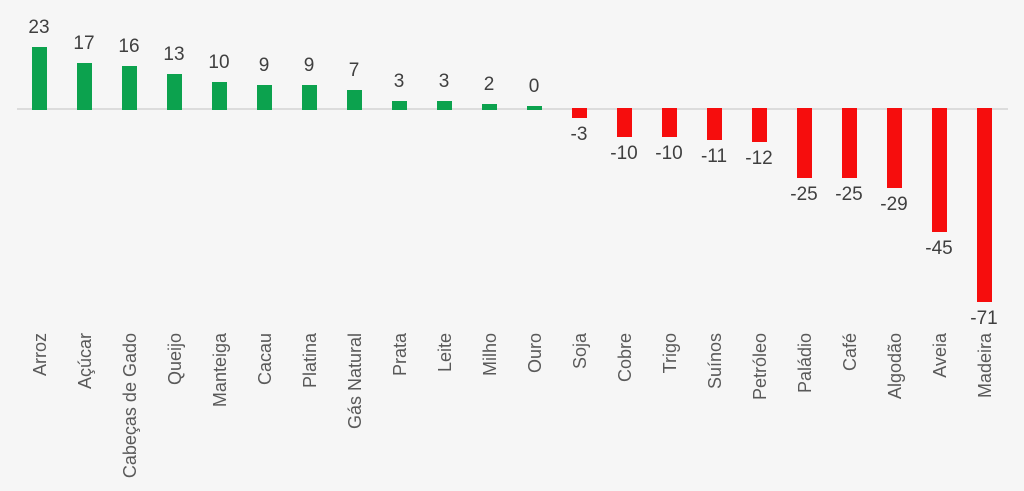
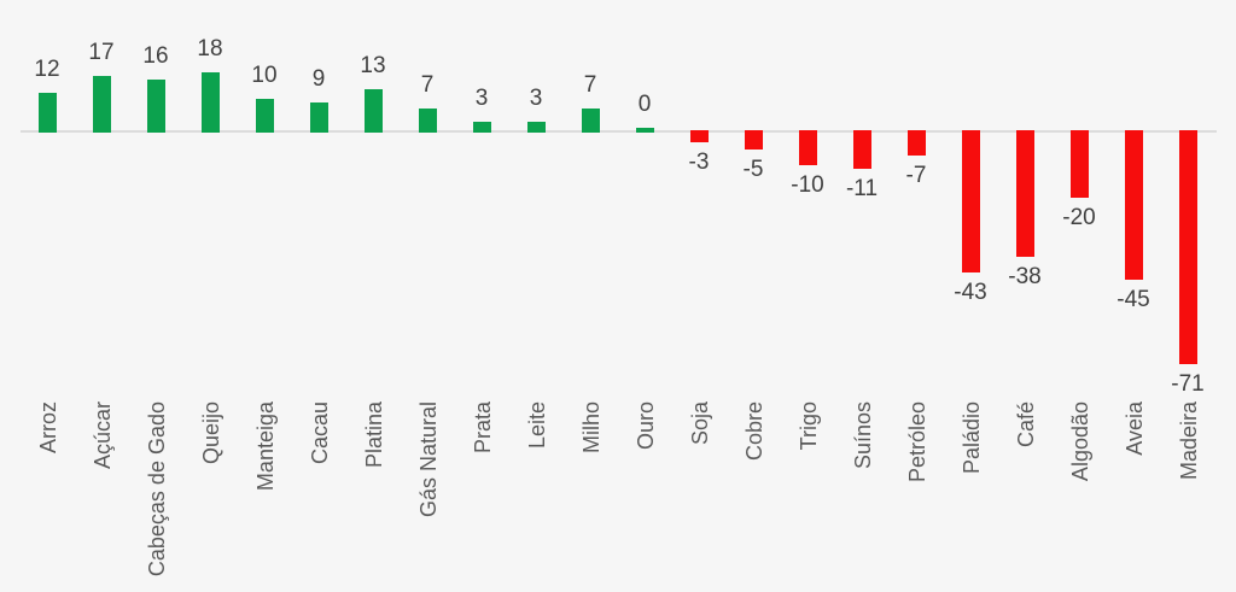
Arroz: 23 -> 12
Queijo: 13 -> 18
Platina: 9 -> 13
Milho: 2 -> 7
Cobre: -10 -> -5
Petróleo: -12 -> -7
Paládio: -25 -> -43
Café: -25 -> -38
Algodão: -29 -> -20
